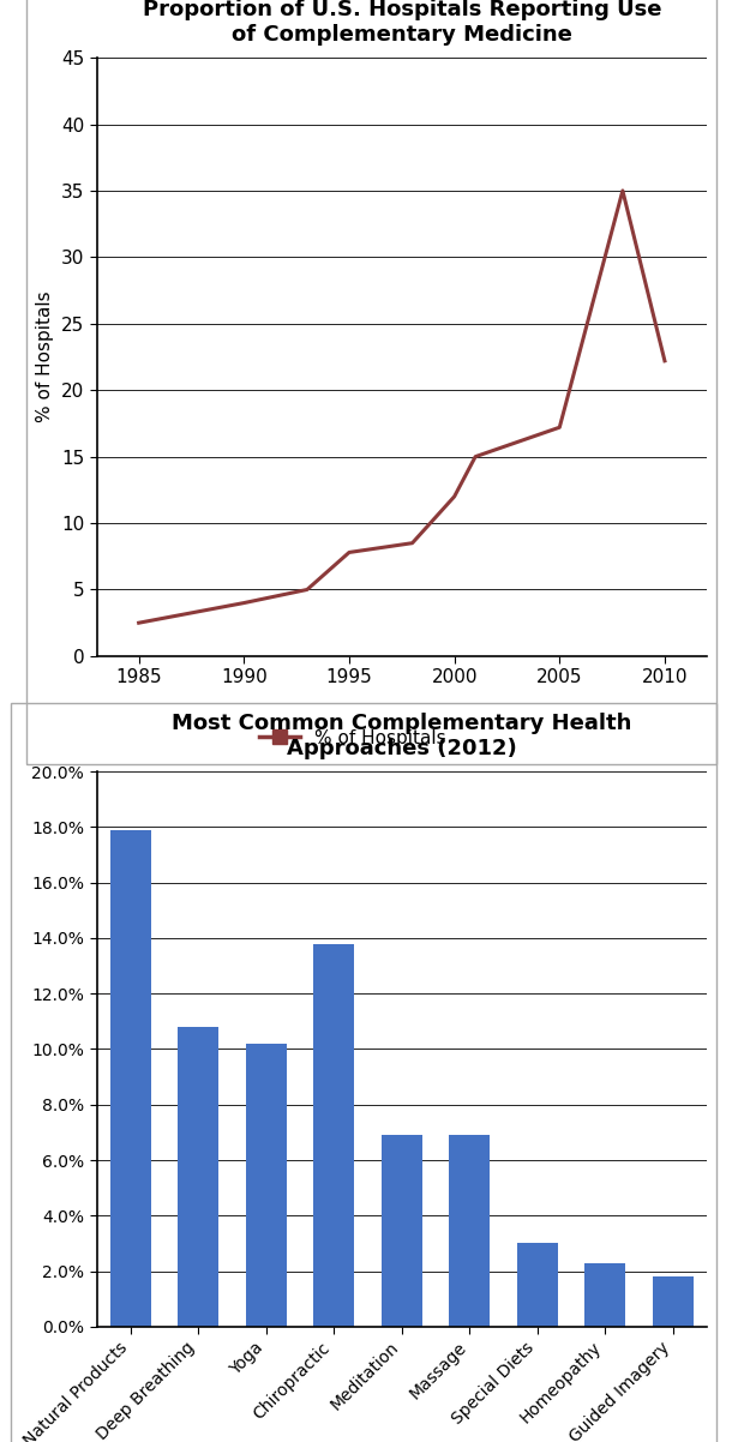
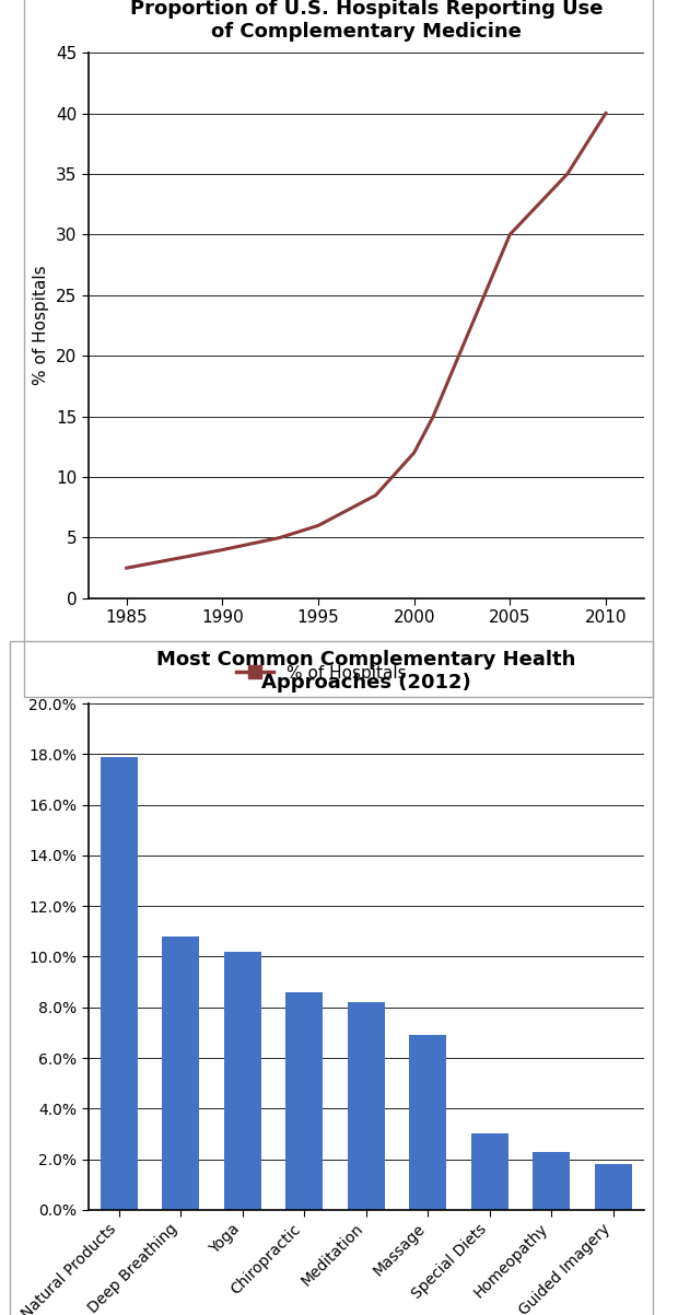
1995: 7.8 -> 6.0
2005: 17.2 -> 30.0
2010: 22.2 -> 40.0
Most Common Complementary Health Approaches (2012)/Chiropractic: 13.8% -> 8.6%
Most Common Complementary Health Approaches (2012)/Meditation: 6.9% -> 8.2%
